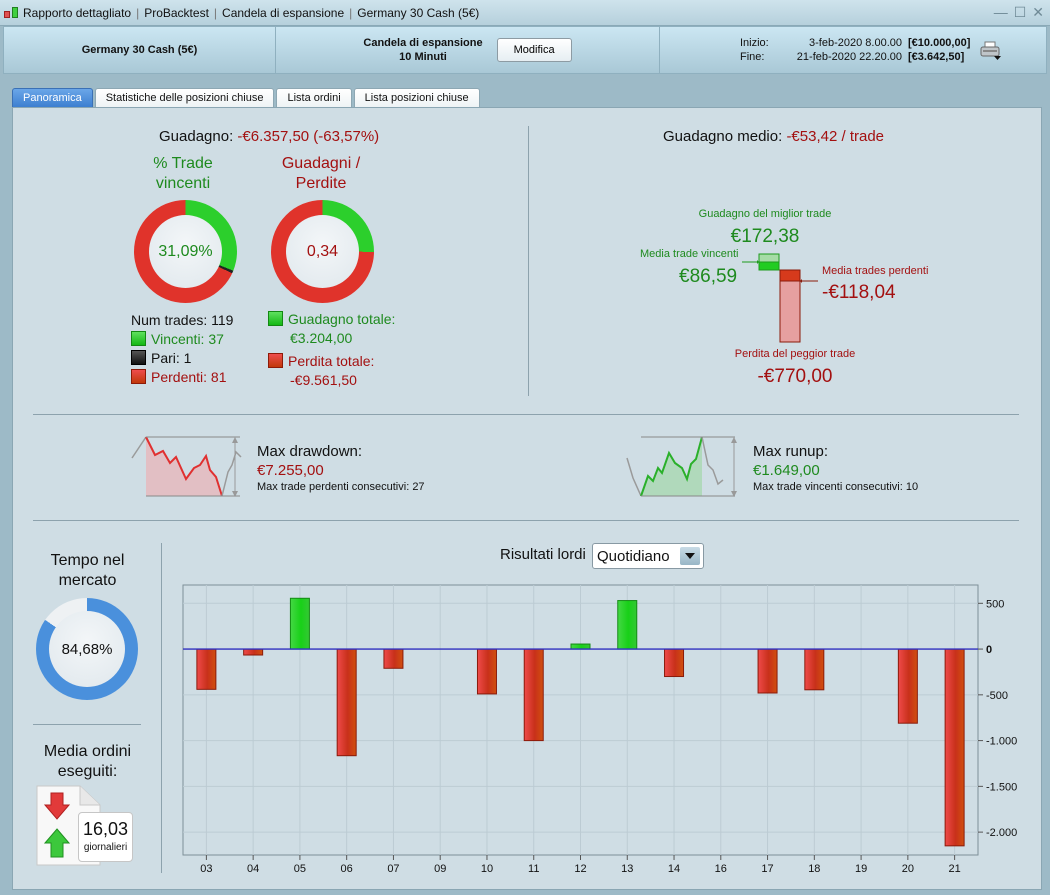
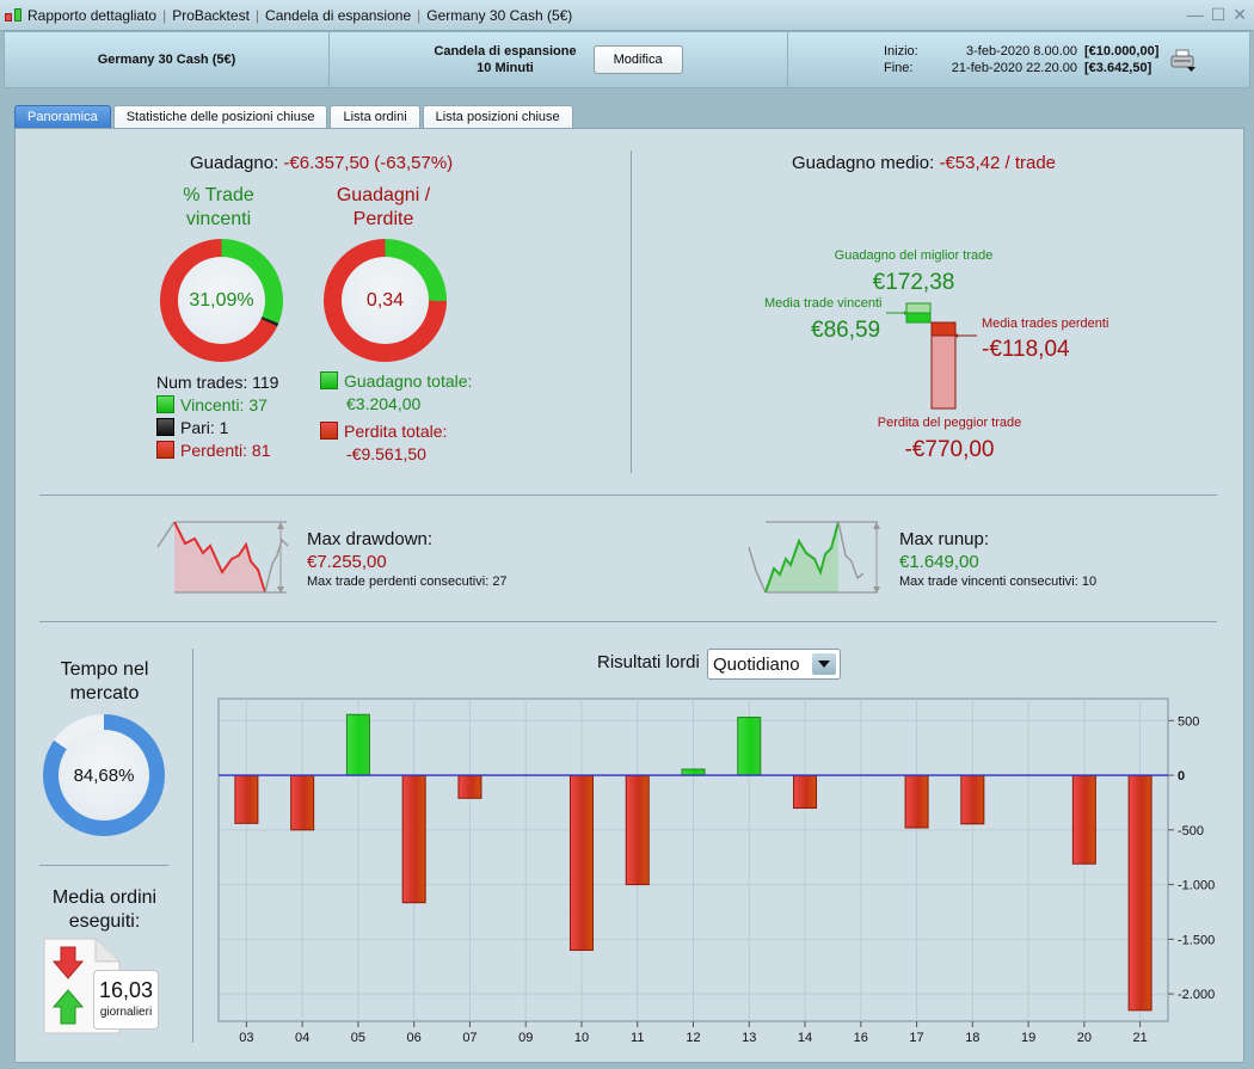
04: -100 -> -500
10: -500 -> -1600
